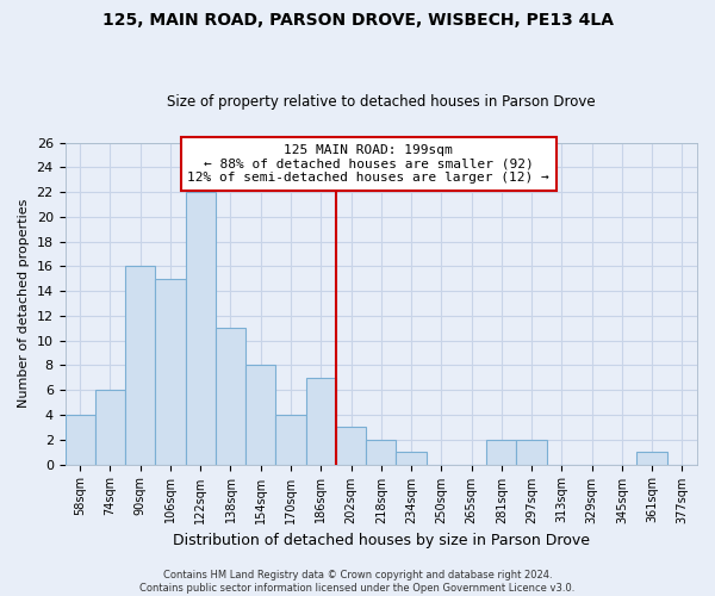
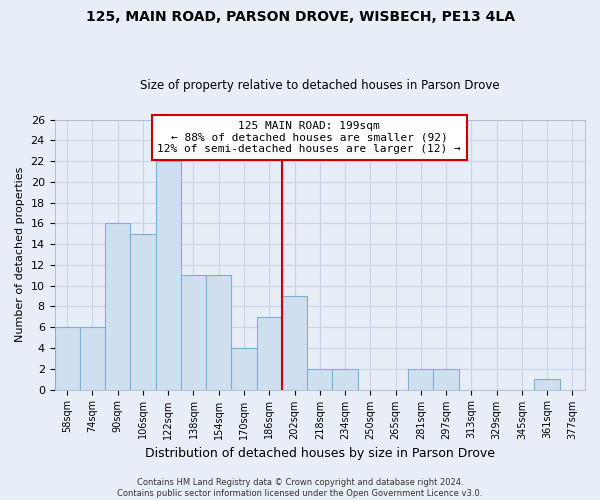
58sqm: 4 -> 6
154sqm: 8 -> 11
202sqm: 3 -> 9
234sqm: 1 -> 2
